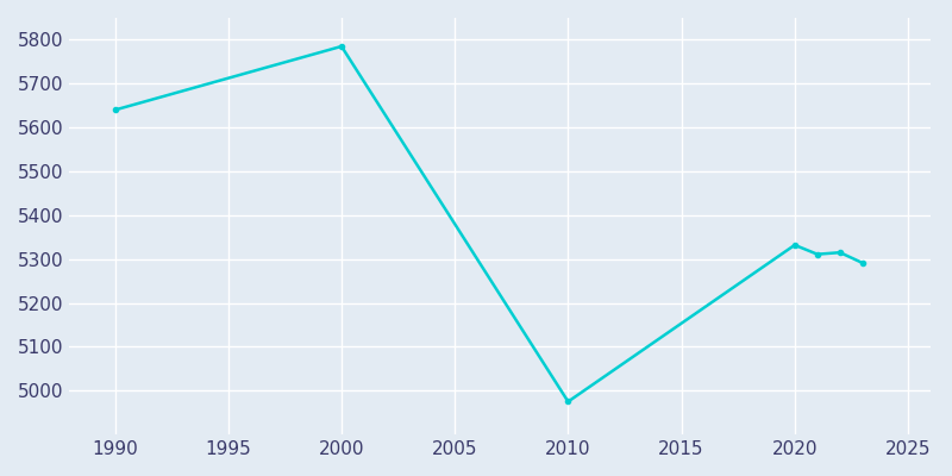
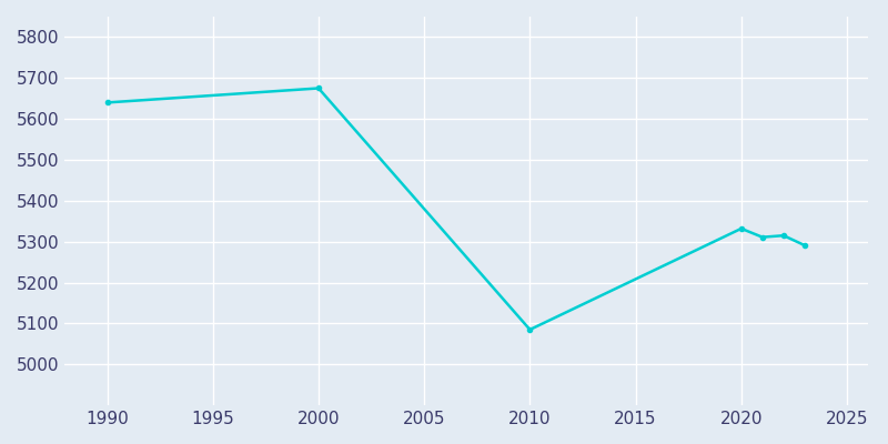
2000: 5785 -> 5675
2010: 4975 -> 5085
